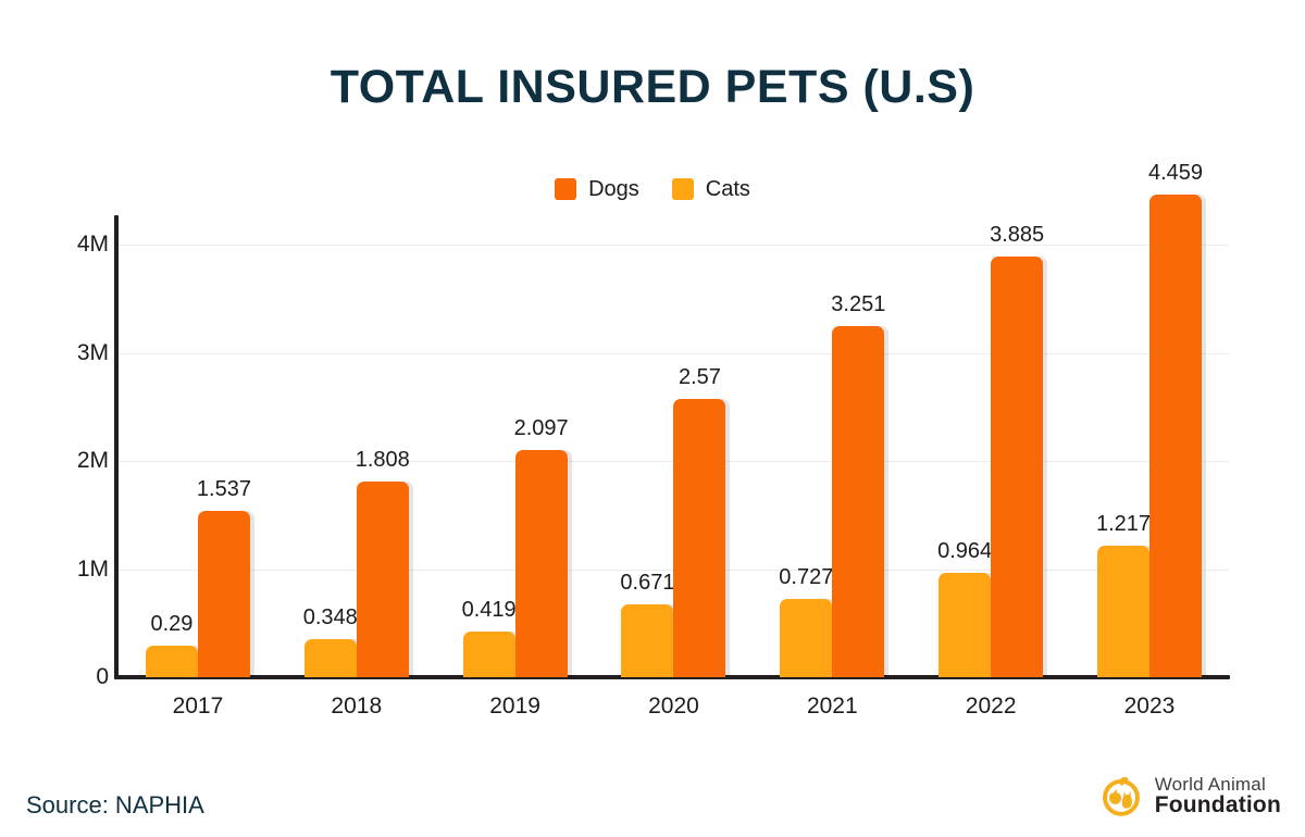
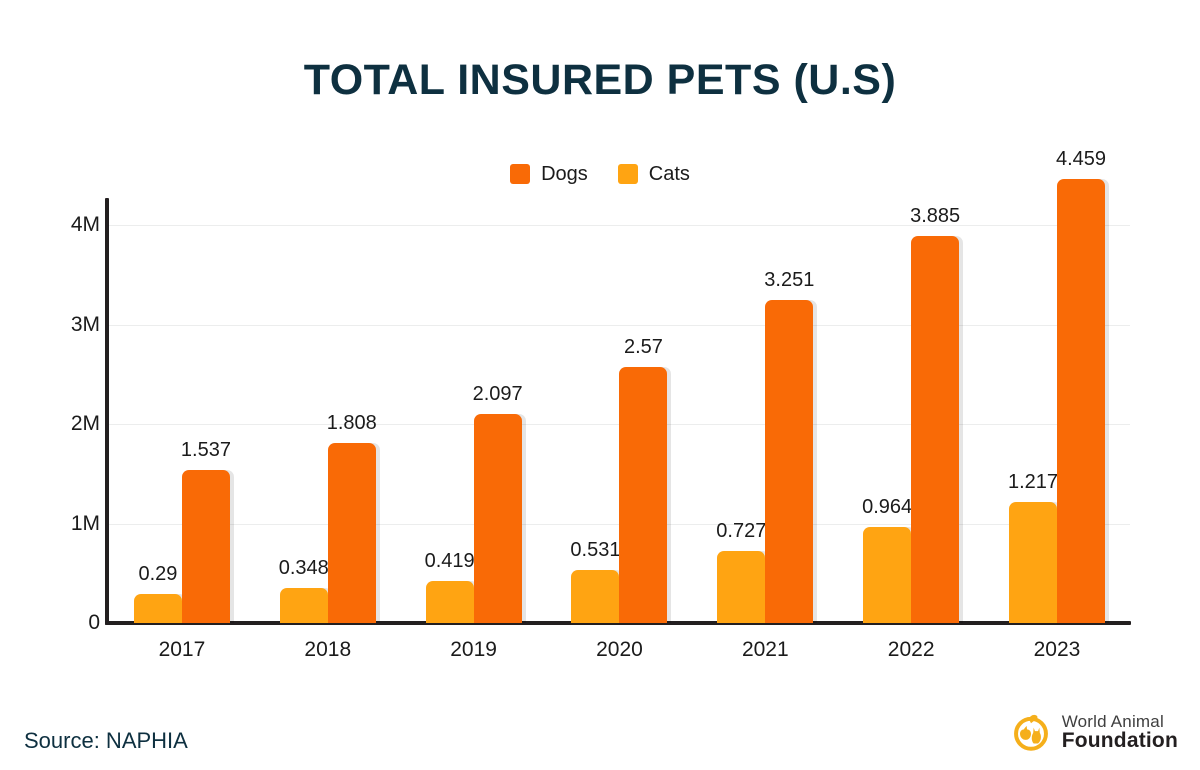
Cats/2020: 0.671 -> 0.531
